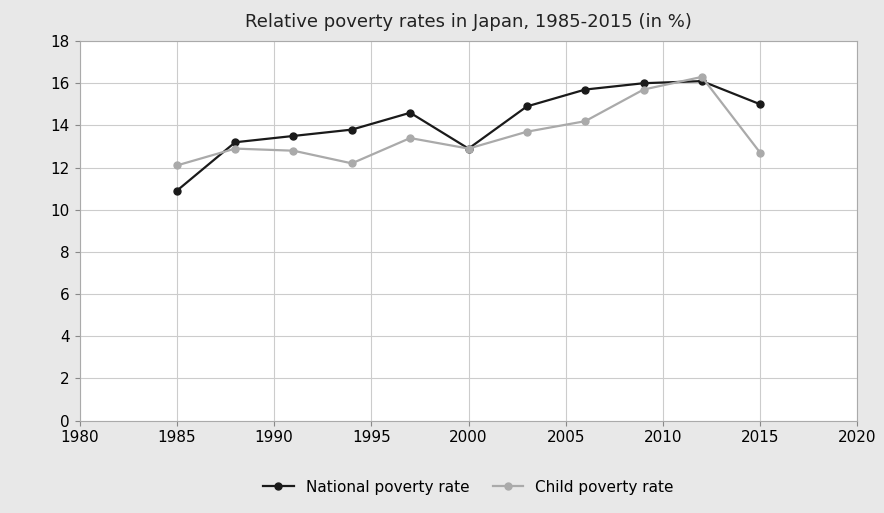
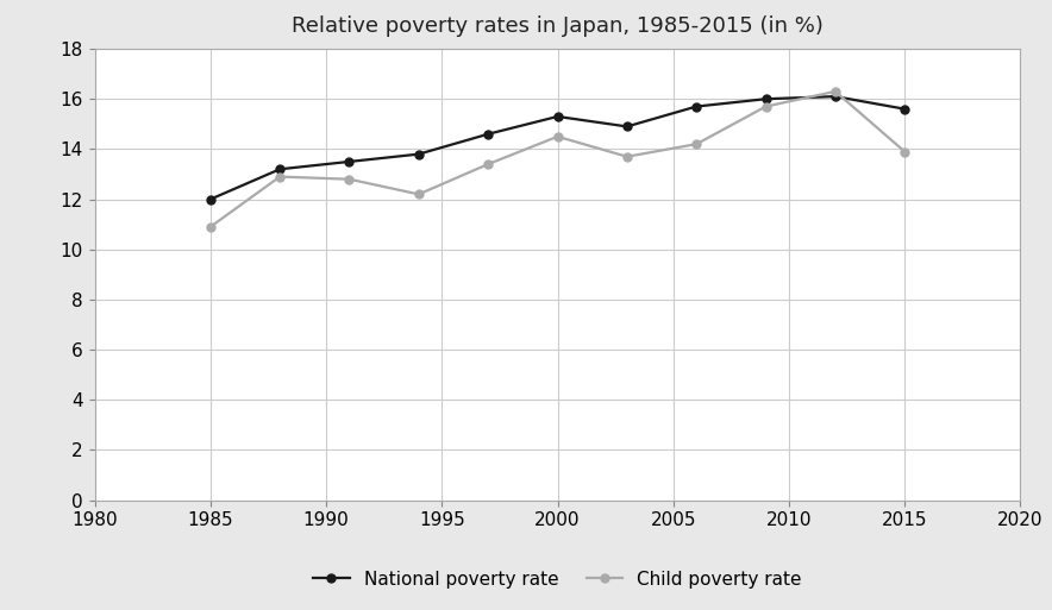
National poverty rate/1985: 10.9 -> 12.0
Child poverty rate/1985: 12.1 -> 10.9
National poverty rate/2000: 12.9 -> 15.3
Child poverty rate/2000: 12.9 -> 14.5
National poverty rate/2015: 15.0 -> 15.6
Child poverty rate/2015: 12.7 -> 13.9
